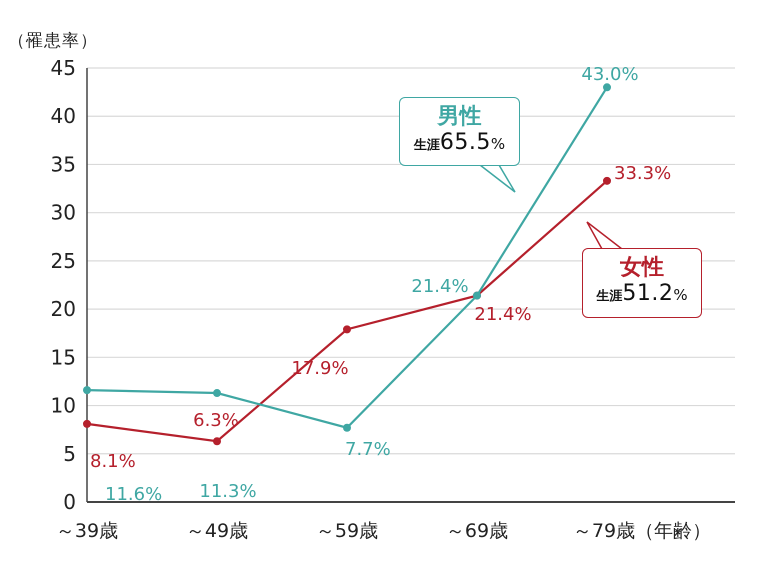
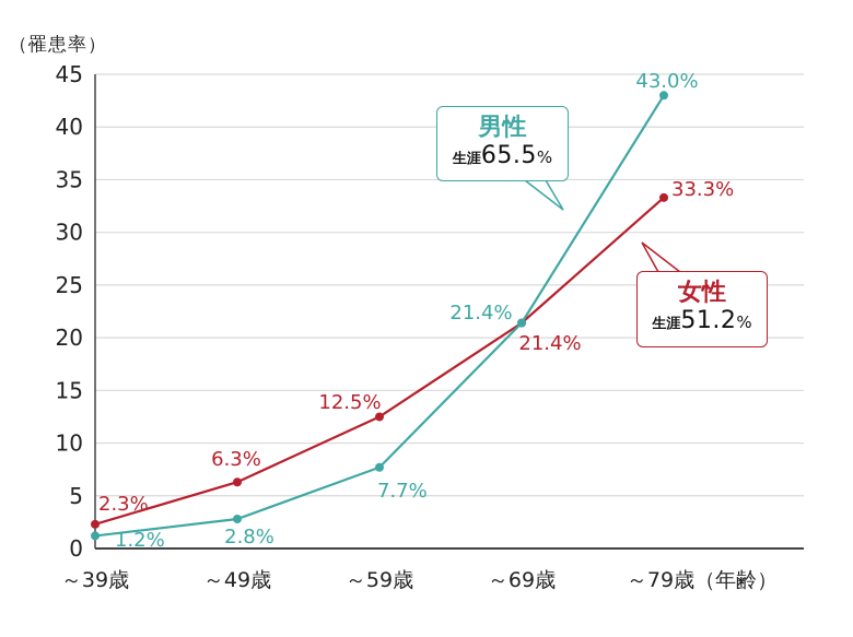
男性/～39歳: 11.6% -> 1.2%
女性/～39歳: 8.1% -> 2.3%
男性/～49歳: 11.3% -> 2.8%
女性/～59歳: 17.9% -> 12.5%
